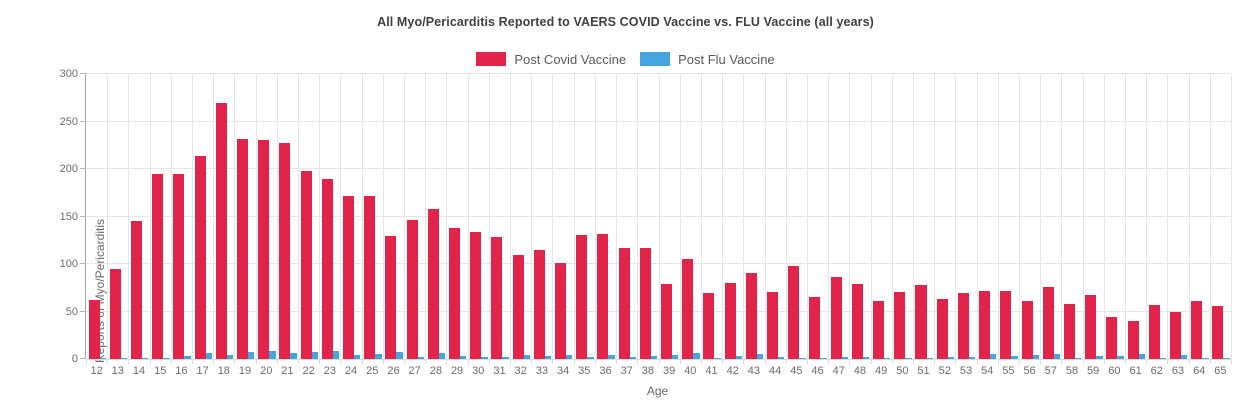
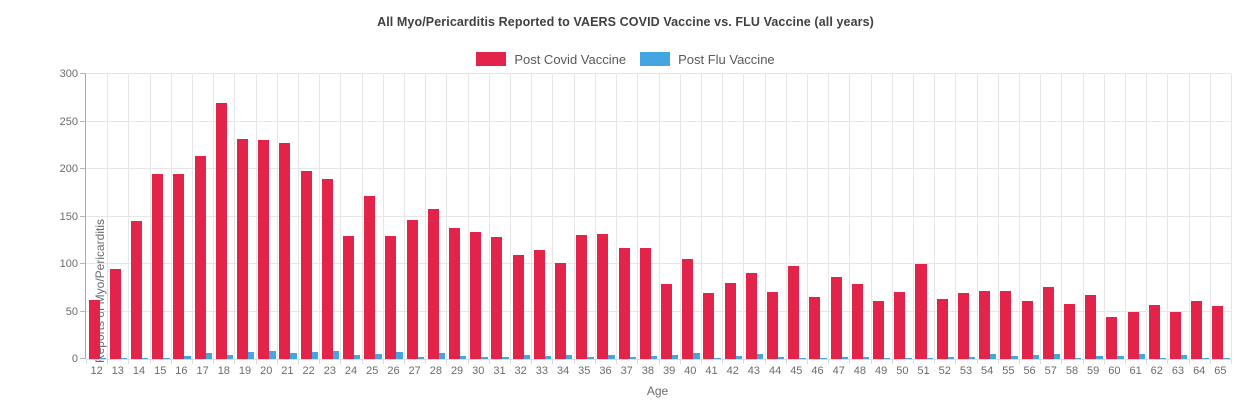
Post Covid Vaccine/24: 170 -> 130
Post Covid Vaccine/51: 80 -> 100
Post Covid Vaccine/61: 40 -> 50
